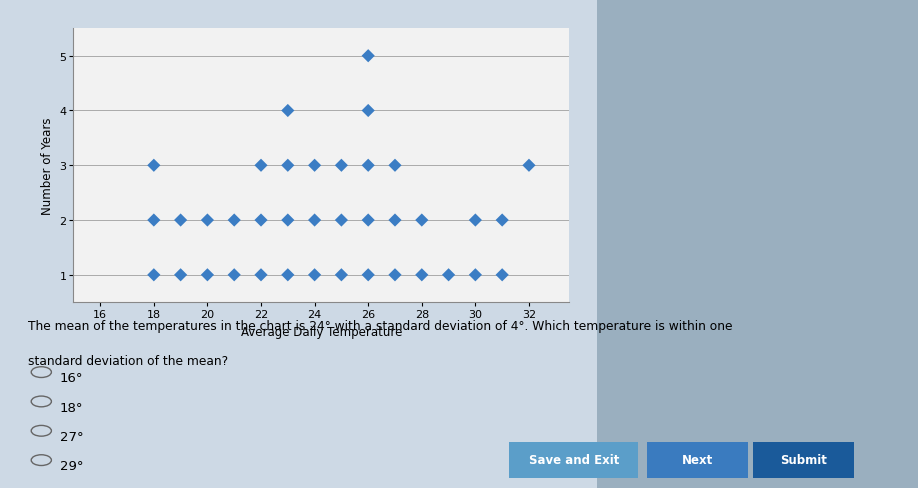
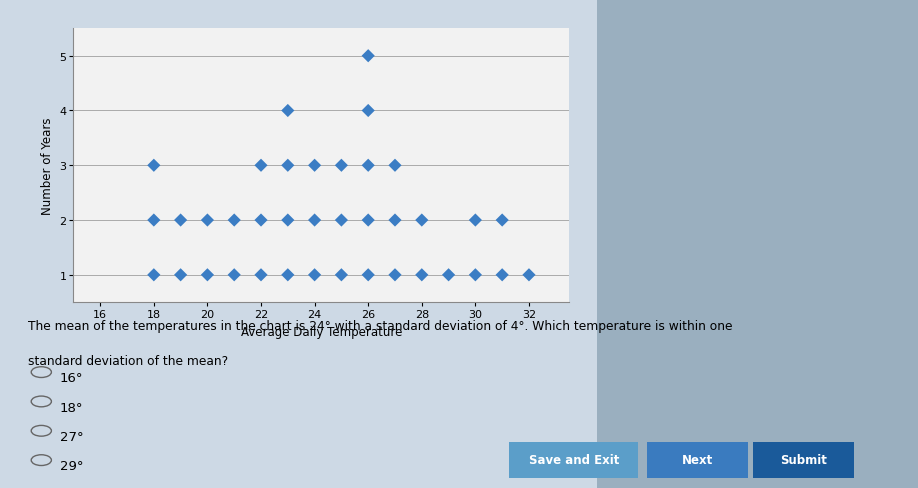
32: 3 -> 1
